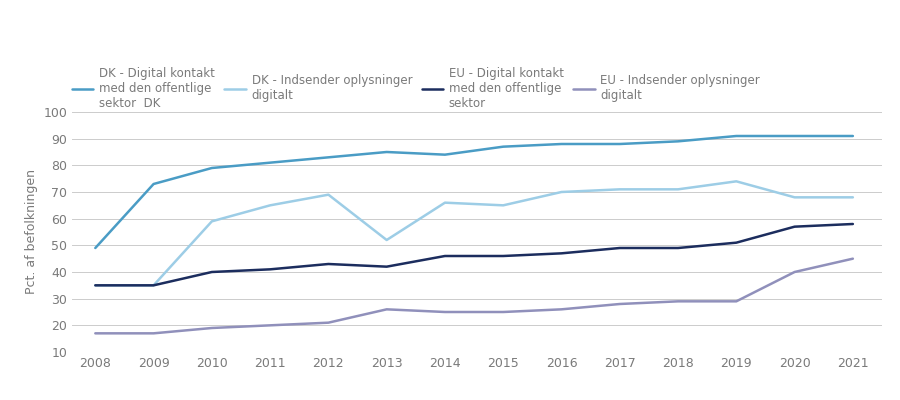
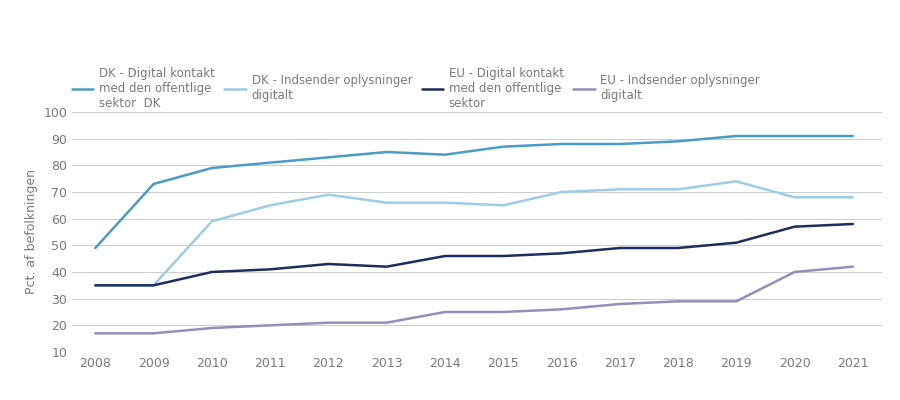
DK - Indsender oplysninger digitalt/2013: 52 -> 66
EU - Indsender oplysninger digitalt/2013: 26 -> 21
EU - Indsender oplysninger digitalt/2021: 45 -> 42
